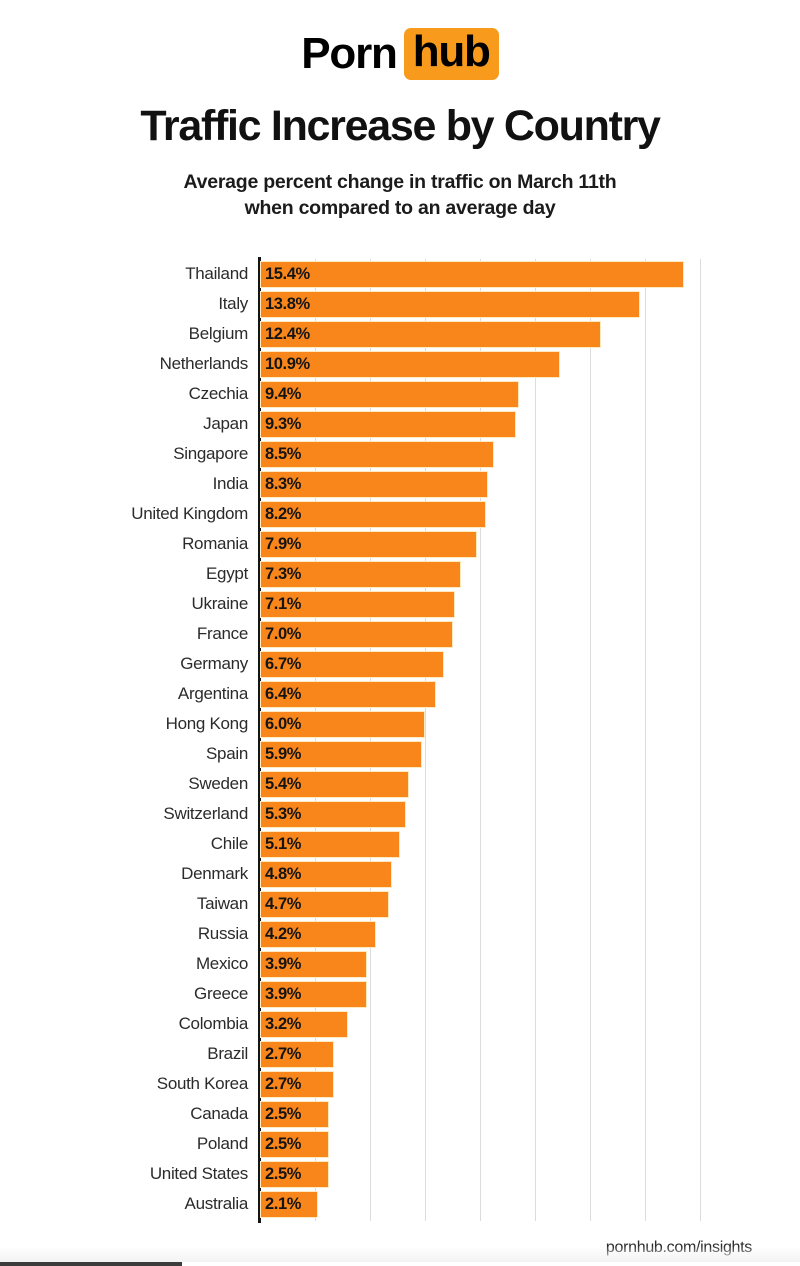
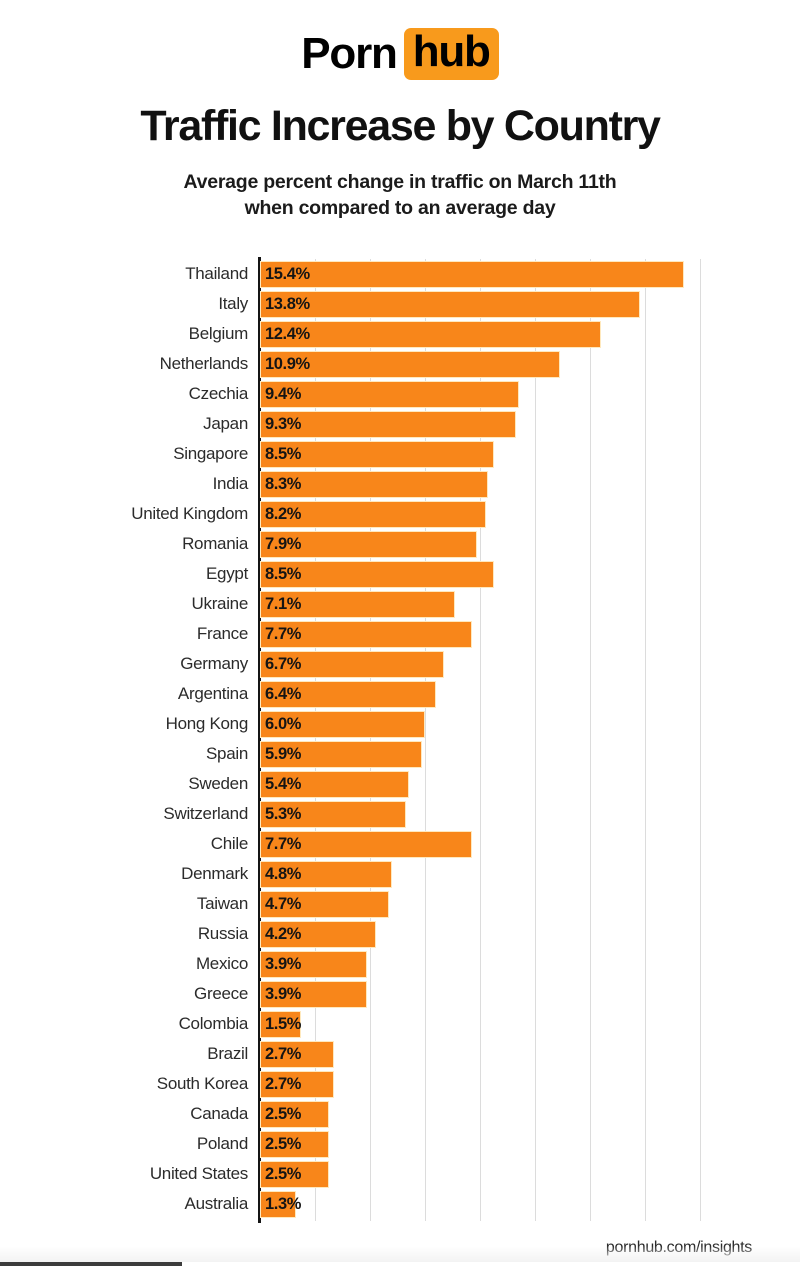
Egypt: 7.3% -> 8.5%
France: 7.0% -> 7.7%
Chile: 5.1% -> 7.7%
Colombia: 3.2% -> 1.5%
Australia: 2.1% -> 1.3%
